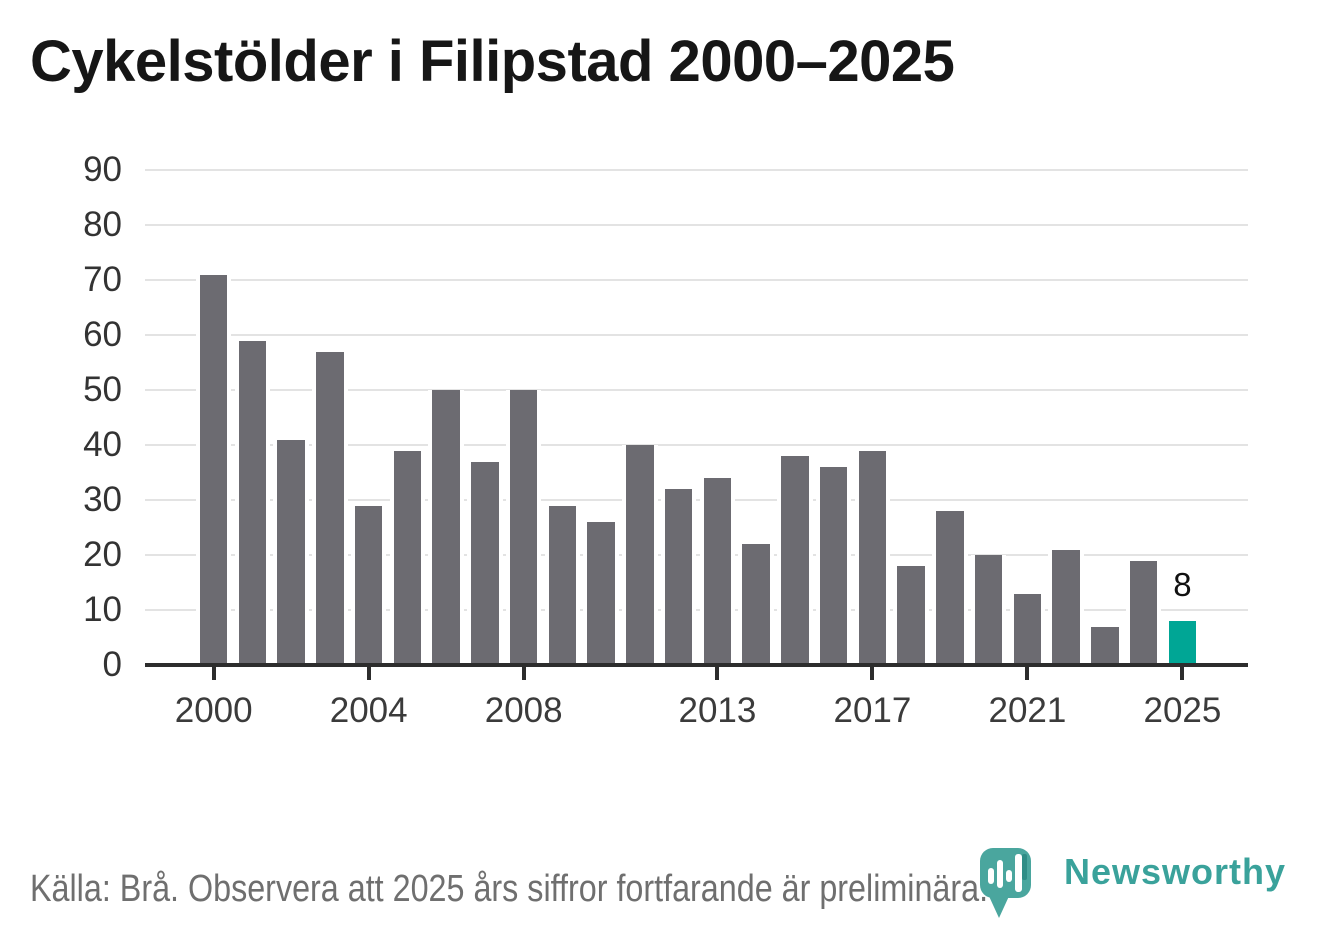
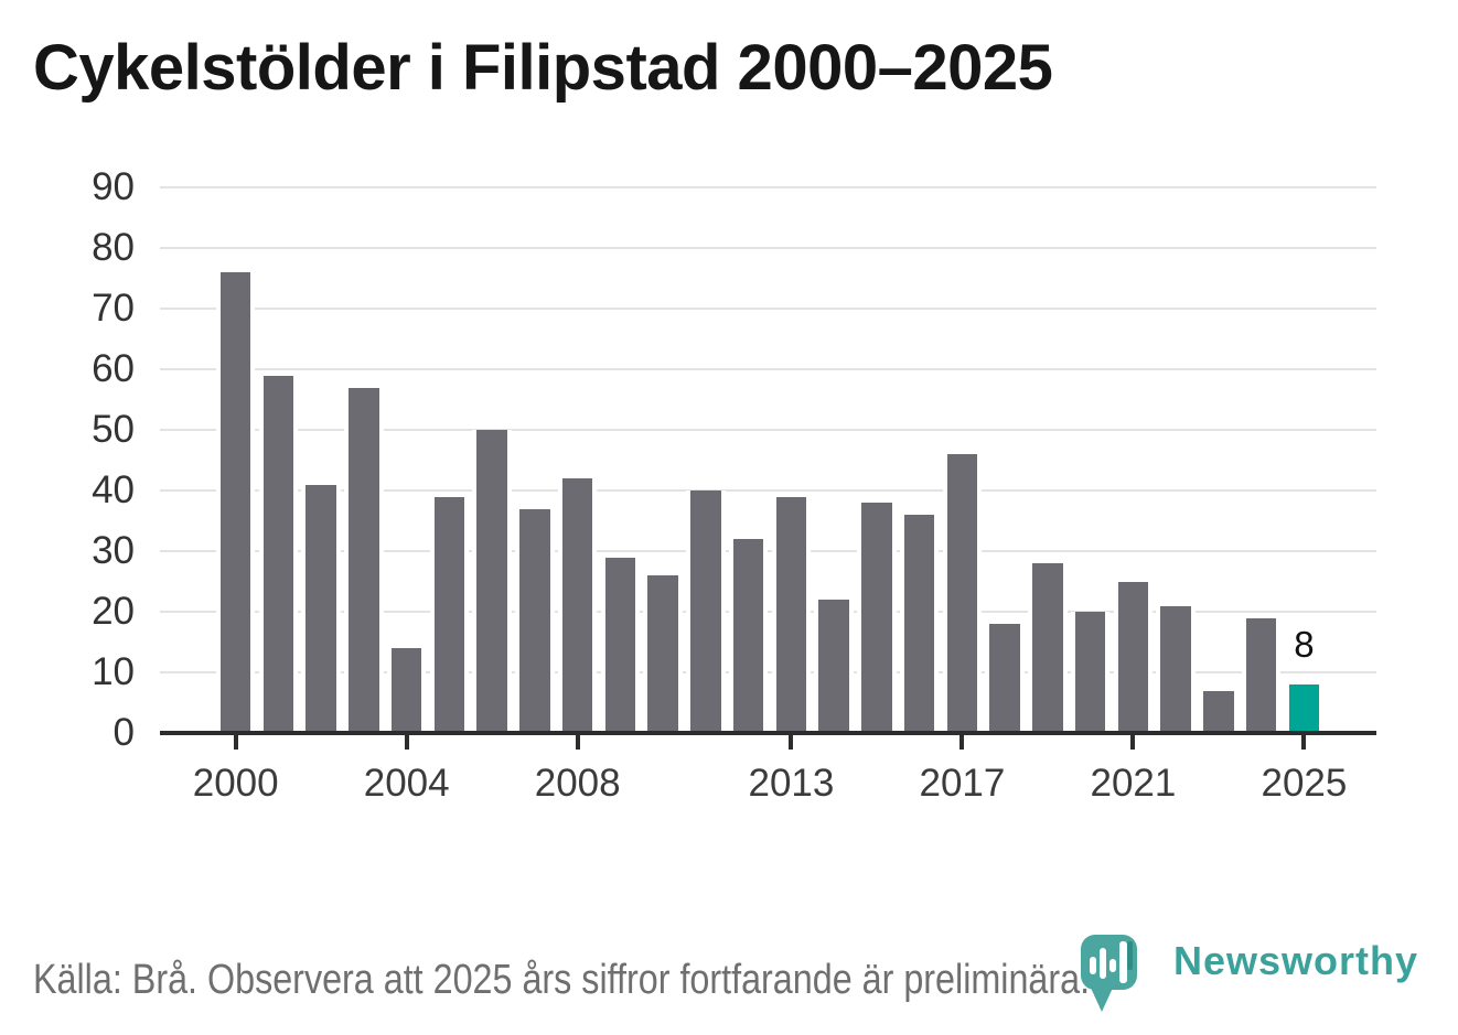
2000: 71 -> 76
2004: 29 -> 14
2008: 50 -> 42
2013: 34 -> 39
2017: 39 -> 46
2021: 13 -> 25
